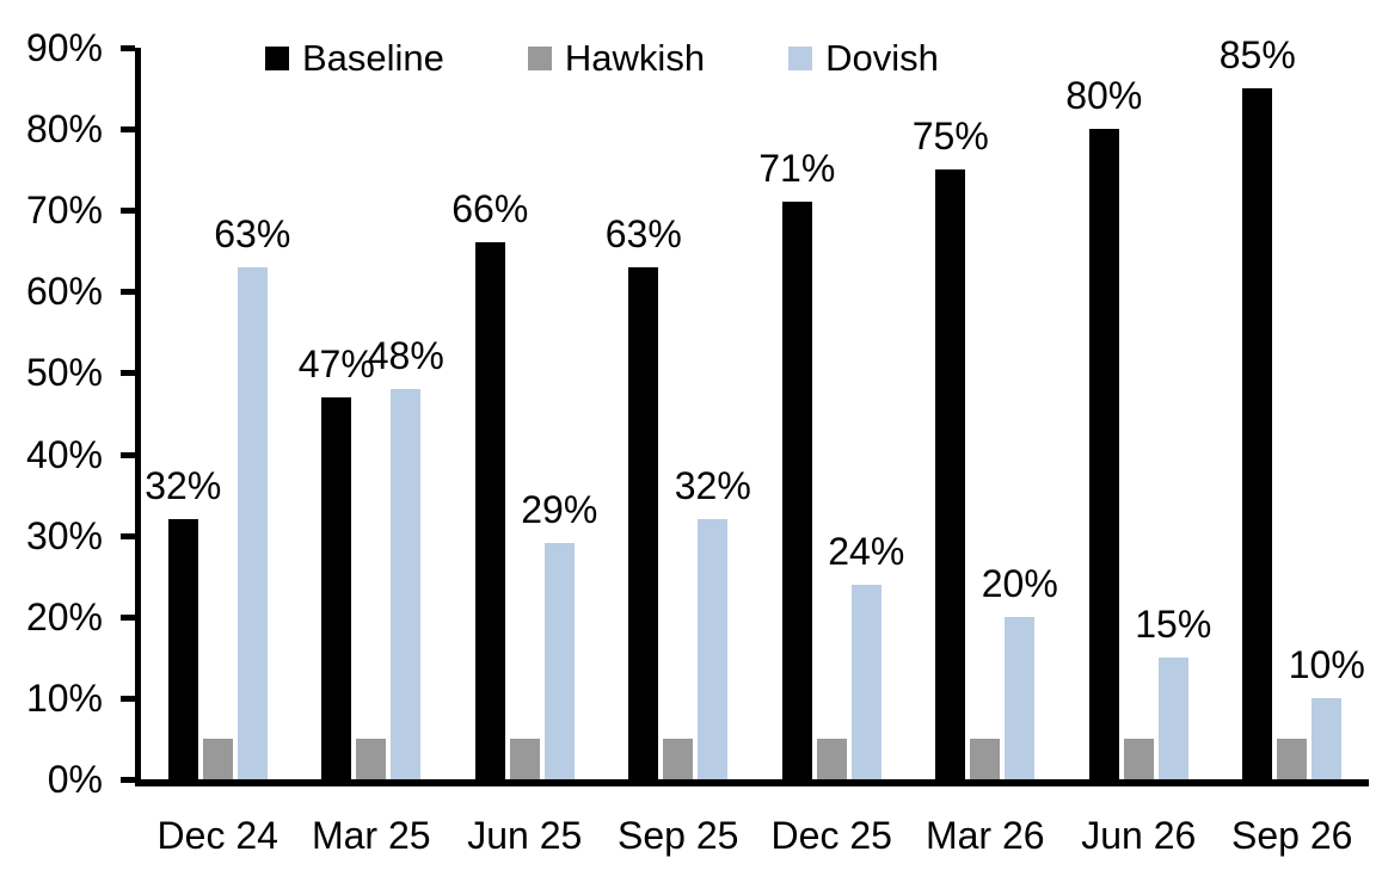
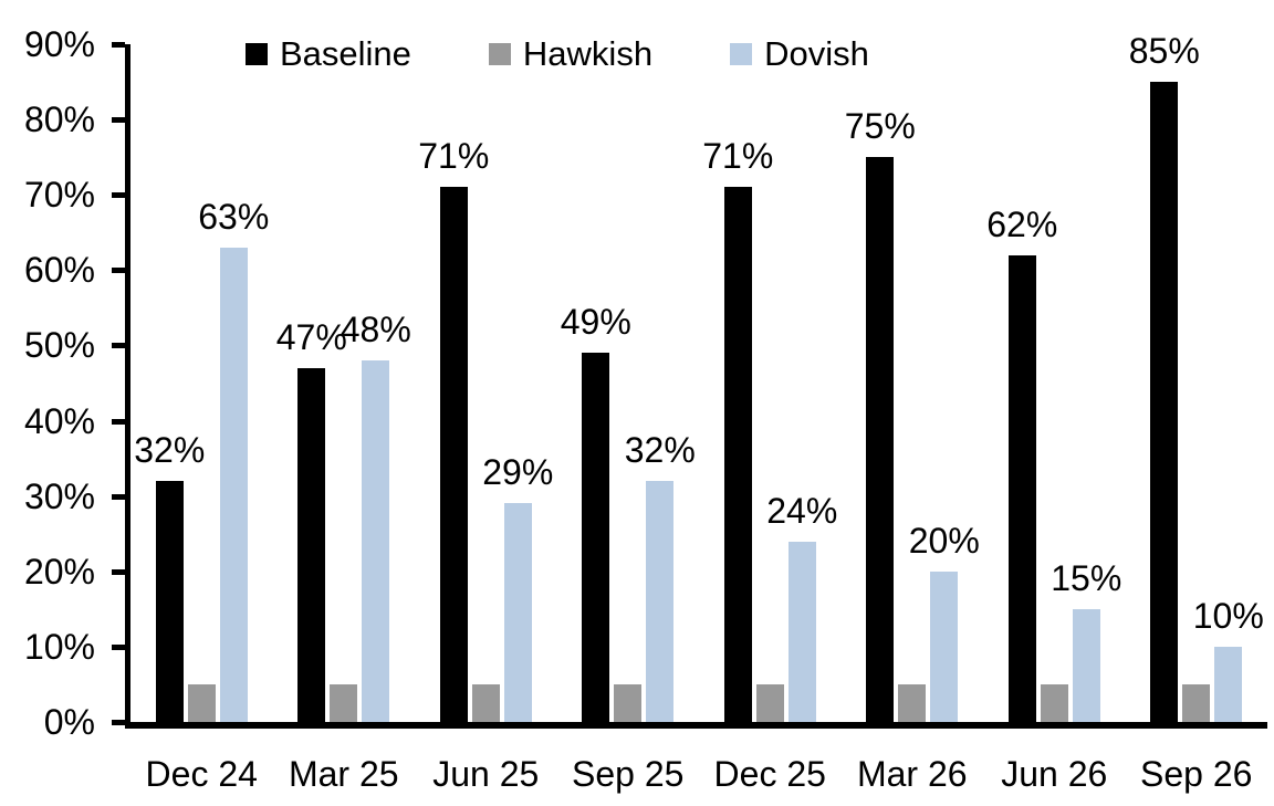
Baseline/Jun 25: 66% -> 71%
Baseline/Sep 25: 63% -> 49%
Baseline/Jun 26: 80% -> 62%
